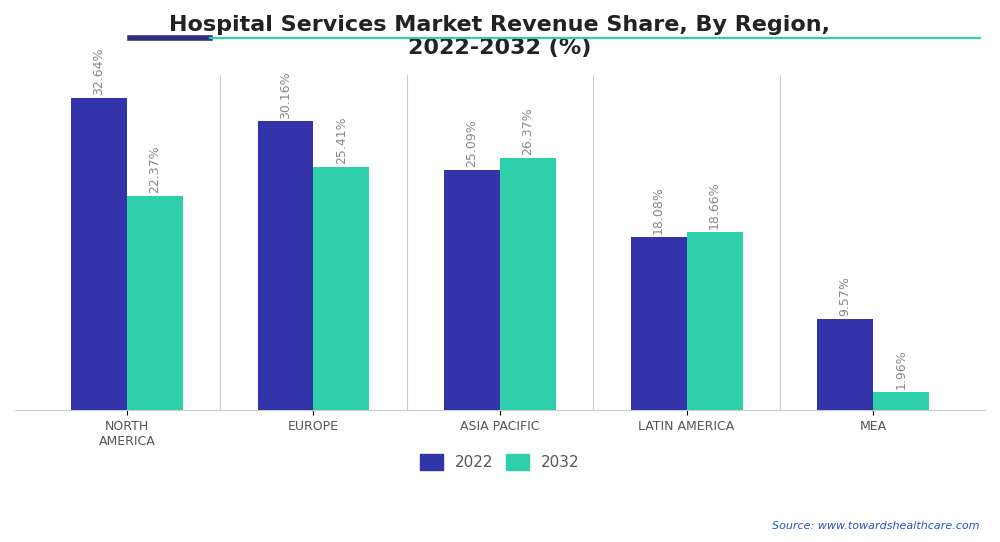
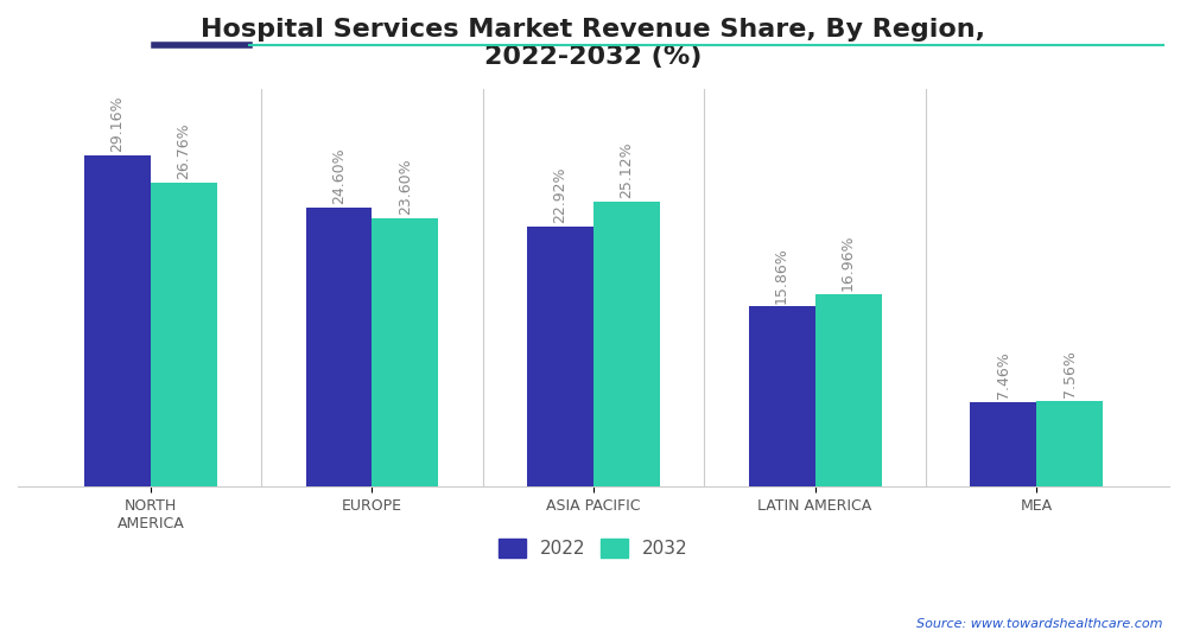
2022/NORTH AMERICA: 32.64% -> 29.16%
2032/NORTH AMERICA: 22.37% -> 26.76%
2022/EUROPE: 30.16% -> 24.60%
2032/EUROPE: 25.41% -> 23.60%
2022/ASIA PACIFIC: 25.09% -> 22.92%
2032/ASIA PACIFIC: 26.37% -> 25.12%
2022/LATIN AMERICA: 18.08% -> 15.86%
2032/LATIN AMERICA: 18.66% -> 16.96%
2022/MEA: 9.57% -> 7.46%
2032/MEA: 1.96% -> 7.56%
